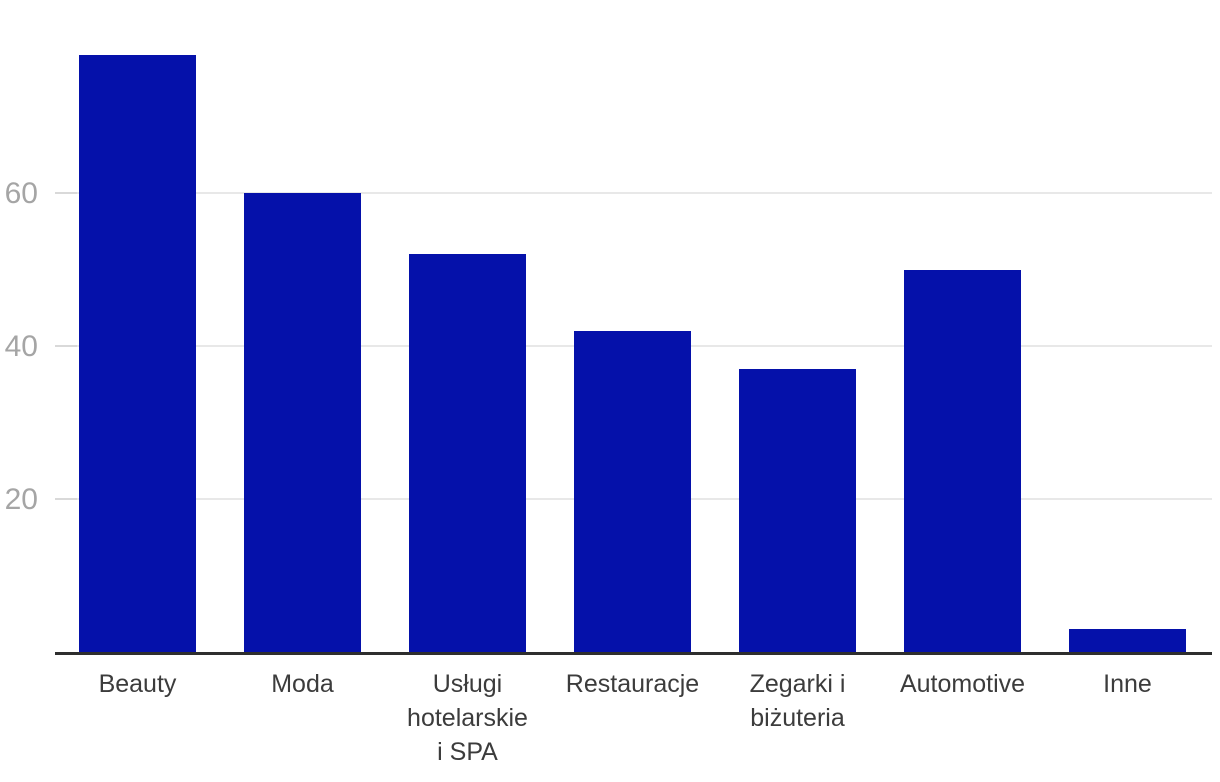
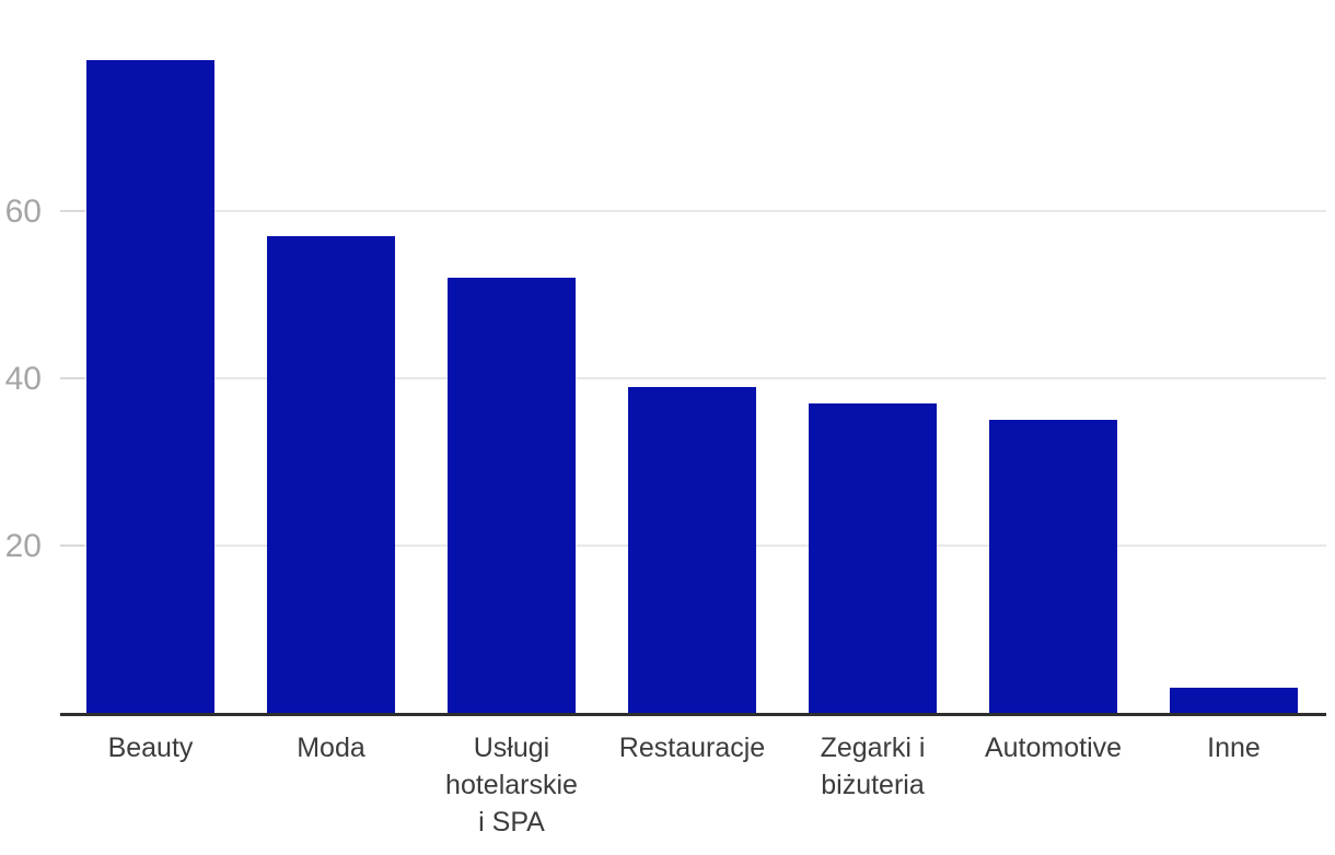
Moda: 60 -> 57
Restauracje: 42 -> 39
Automotive: 50 -> 35
